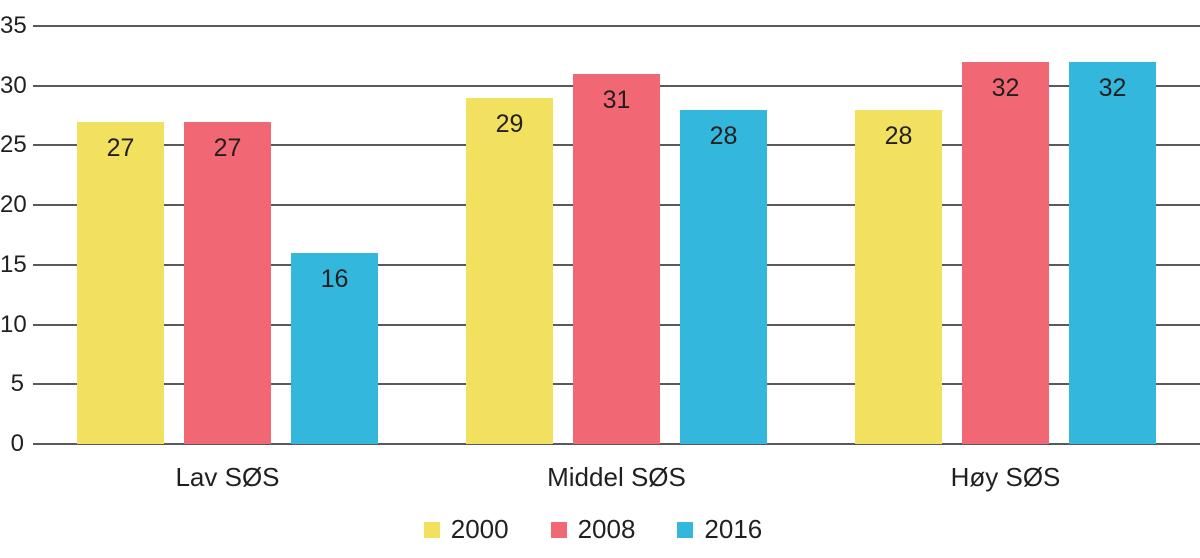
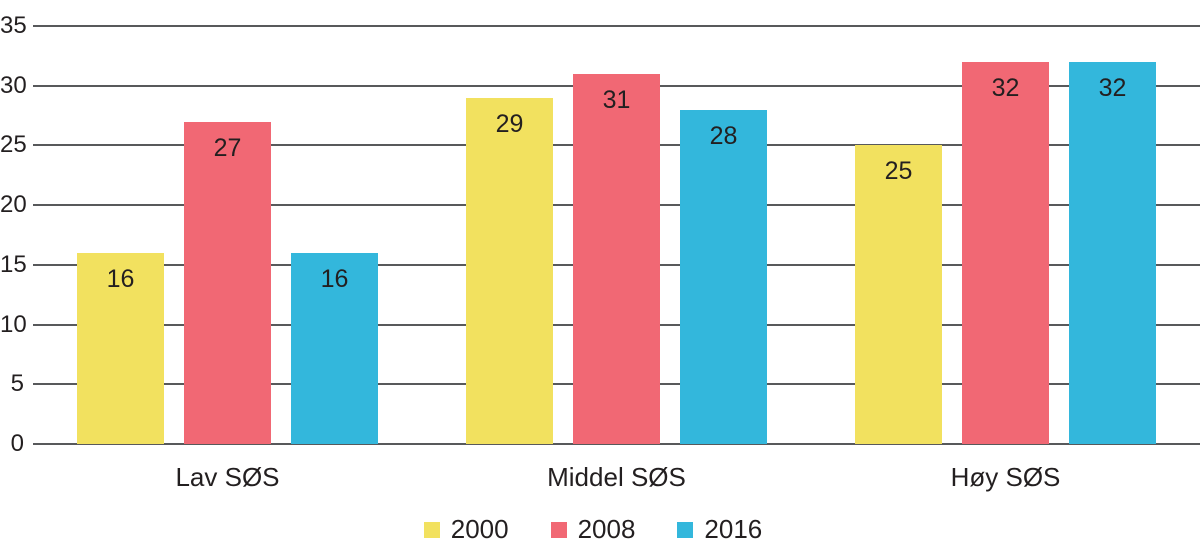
2000/Lav SØS: 27 -> 16
2000/Høy SØS: 28 -> 25
